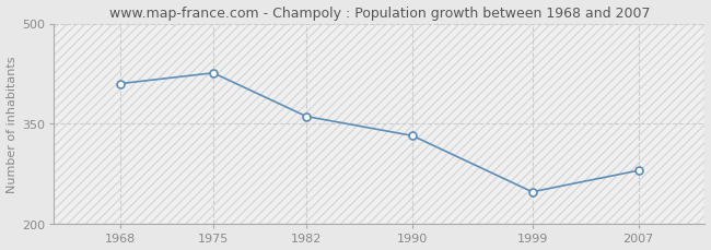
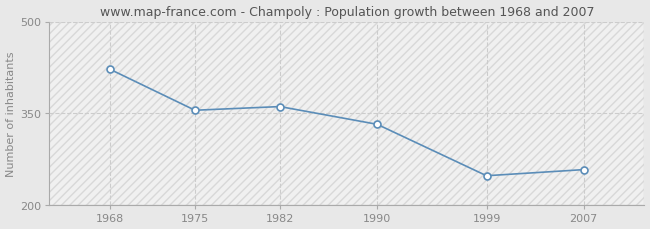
1968: 410 -> 422
1975: 426 -> 355
2007: 280 -> 258
